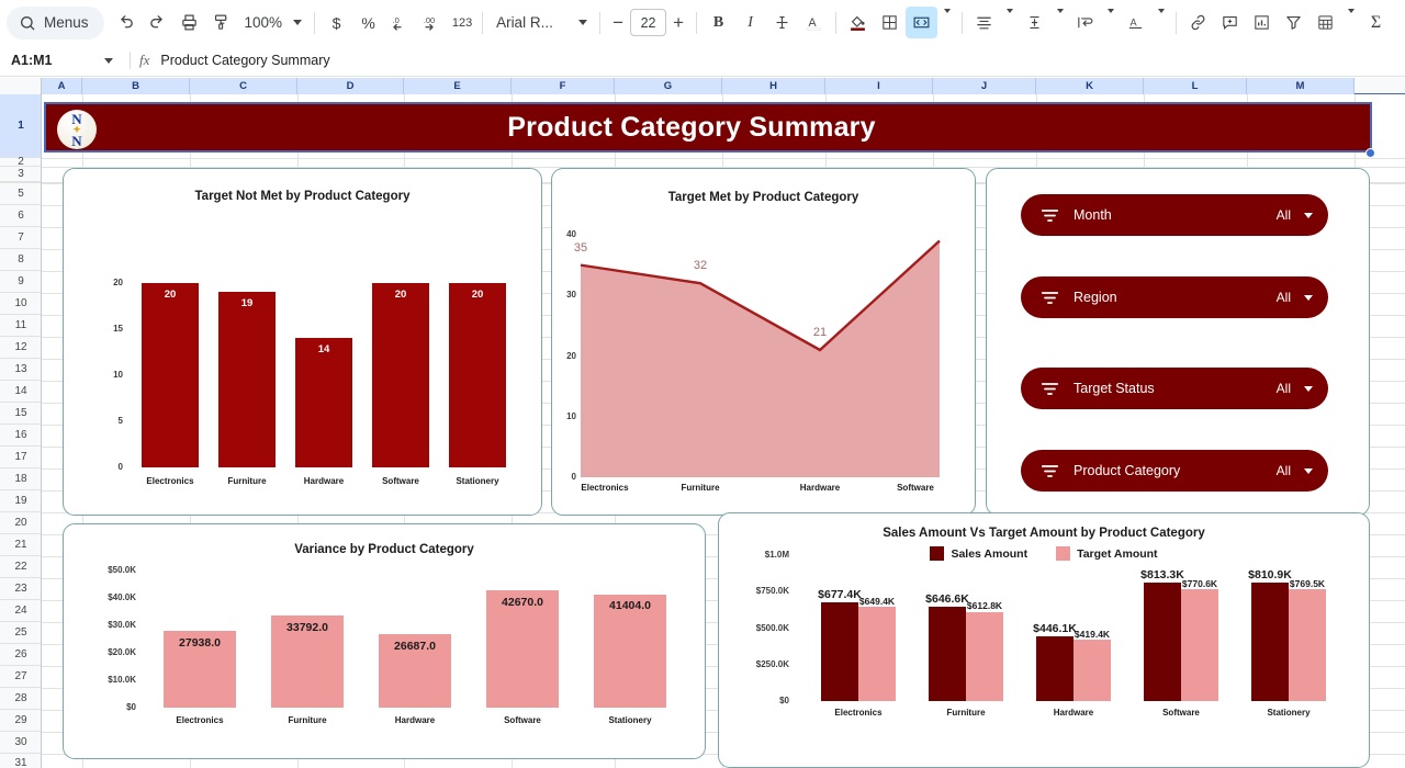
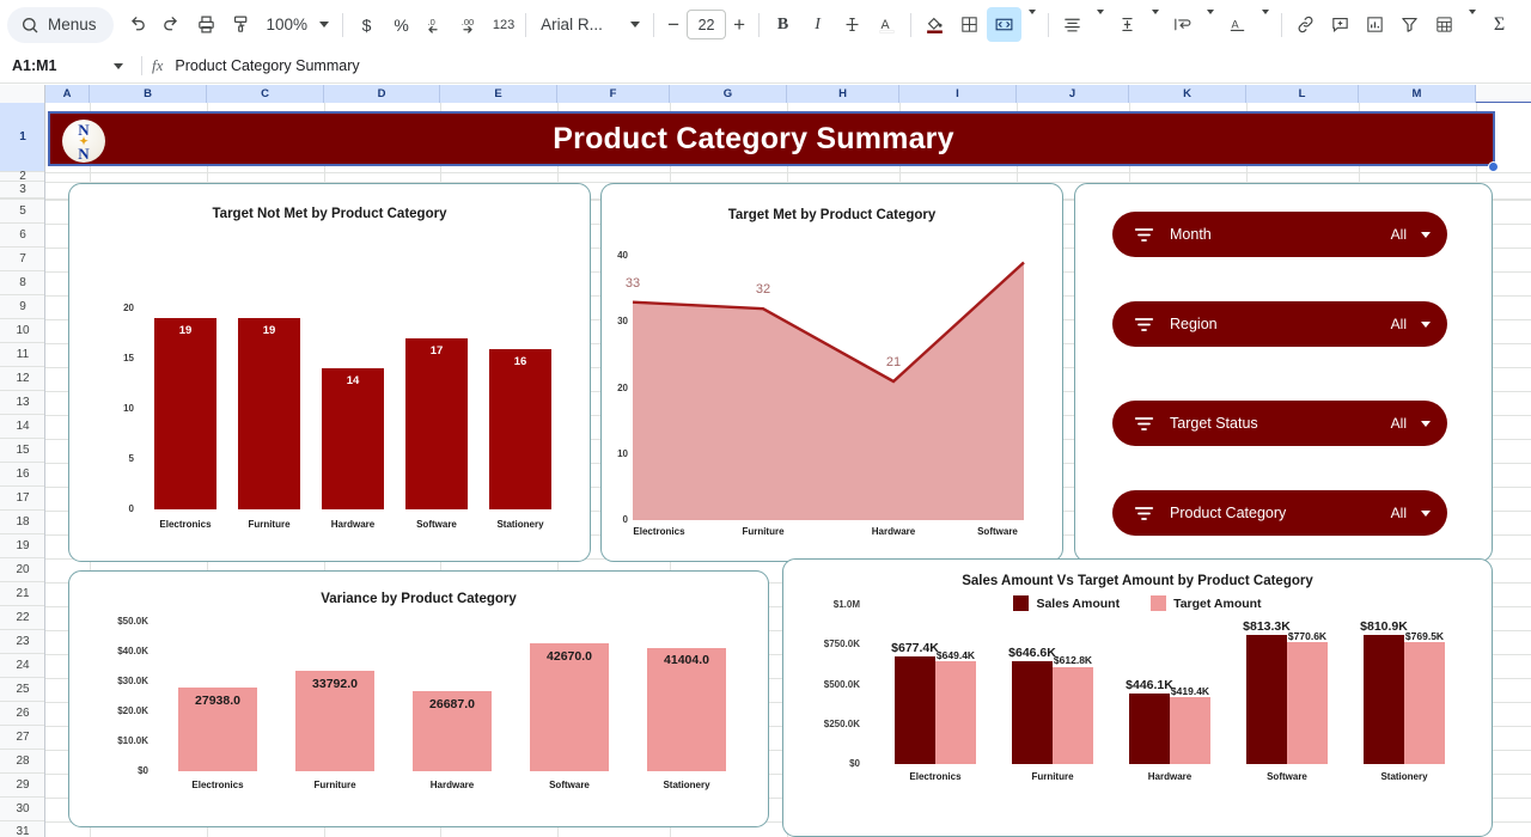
Target Not Met by Product Category/Electronics: 20 -> 19
Target Not Met by Product Category/Software: 20 -> 17
Target Not Met by Product Category/Stationery: 20 -> 16
Target Met by Product Category/Electronics: 35 -> 33
